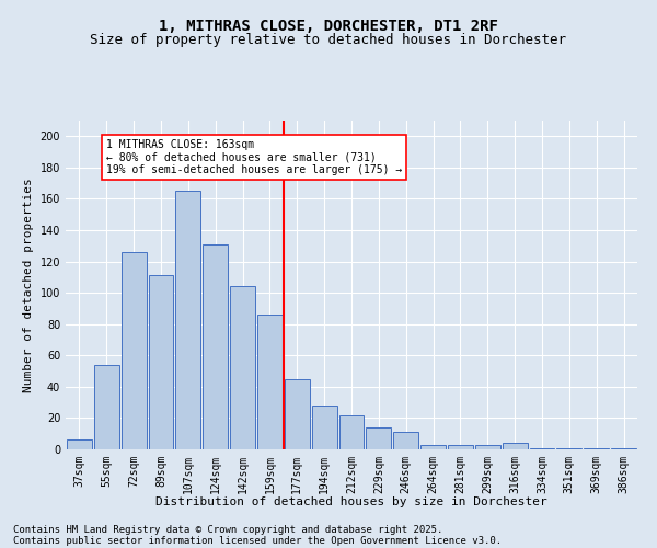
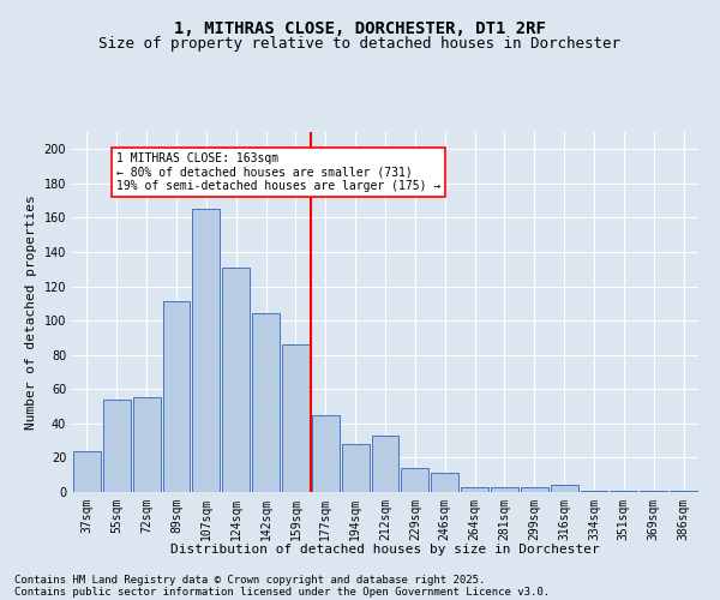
37sqm: 6 -> 24
72sqm: 126 -> 55
212sqm: 22 -> 33
